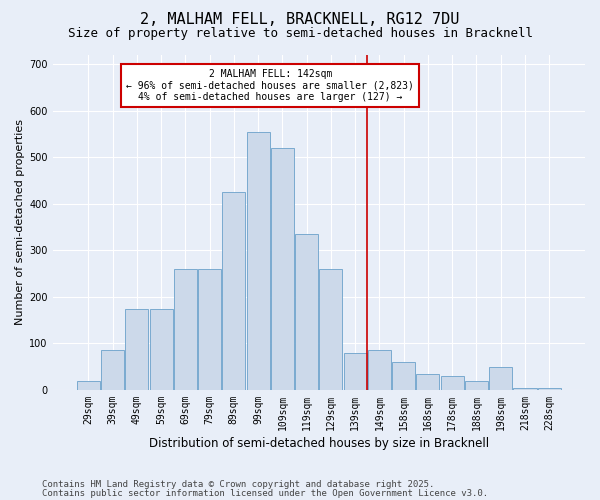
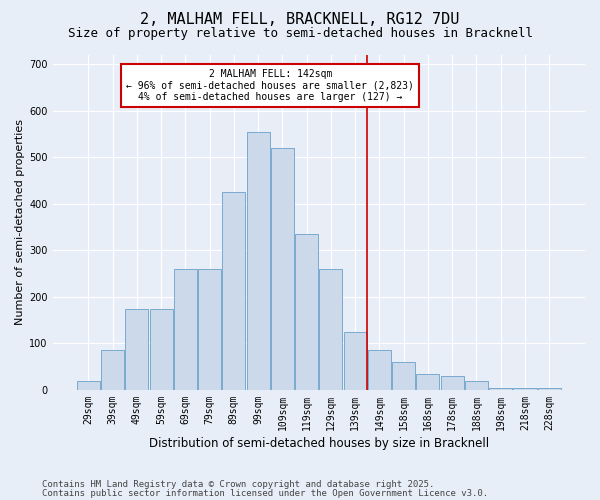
139sqm: 80 -> 125
198sqm: 50 -> 5
